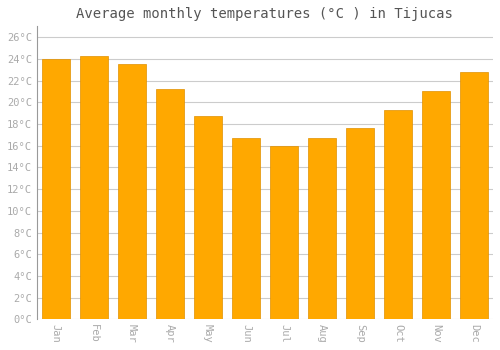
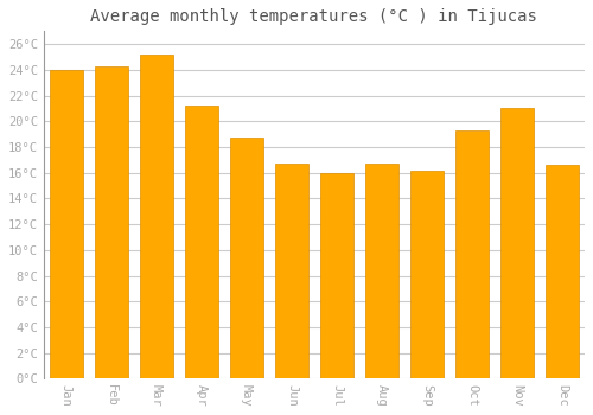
Mar: 23.5°C -> 25.2°C
Sep: 17.6°C -> 16.2°C
Dec: 22.8°C -> 16.6°C
